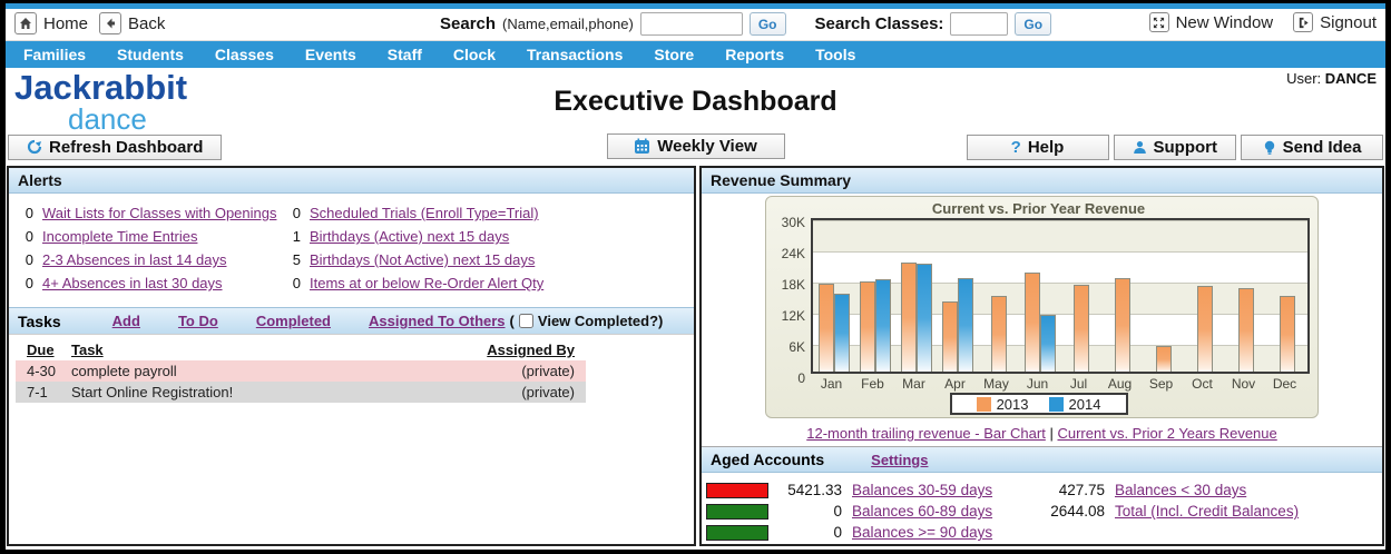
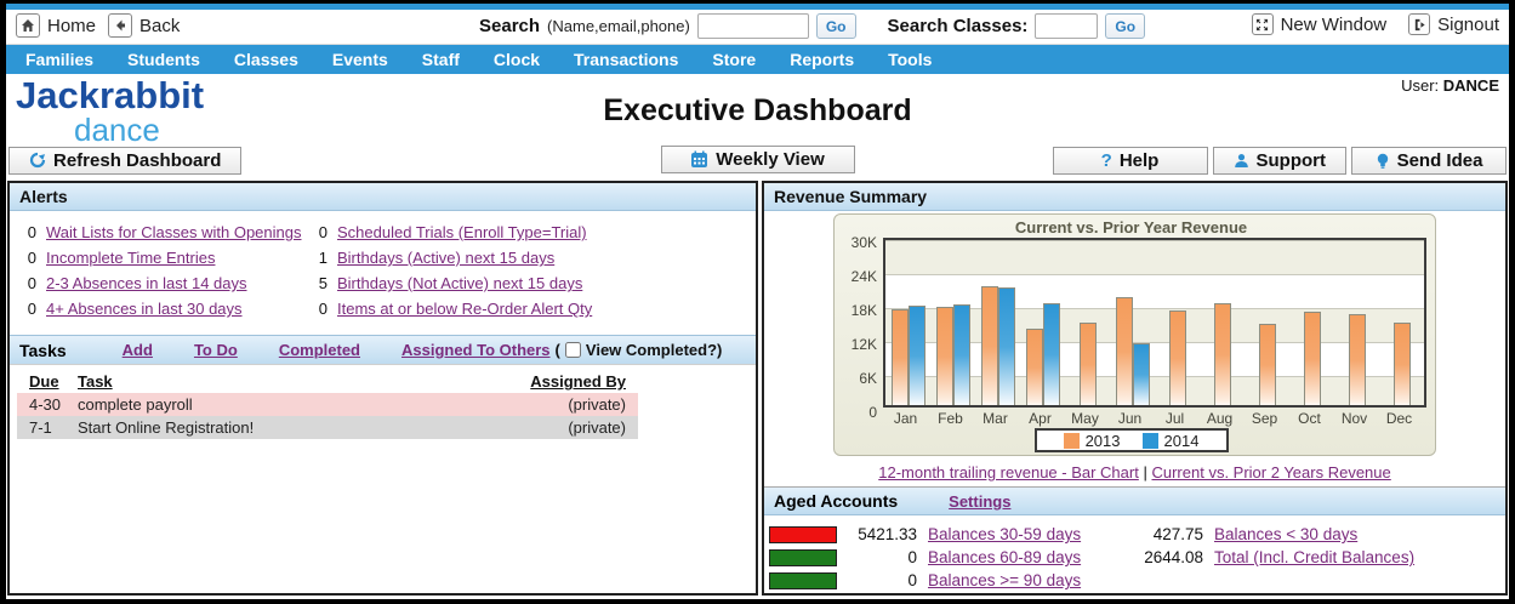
2014/Jan: 15K -> 18K
2013/Sep: 5K -> 14K
